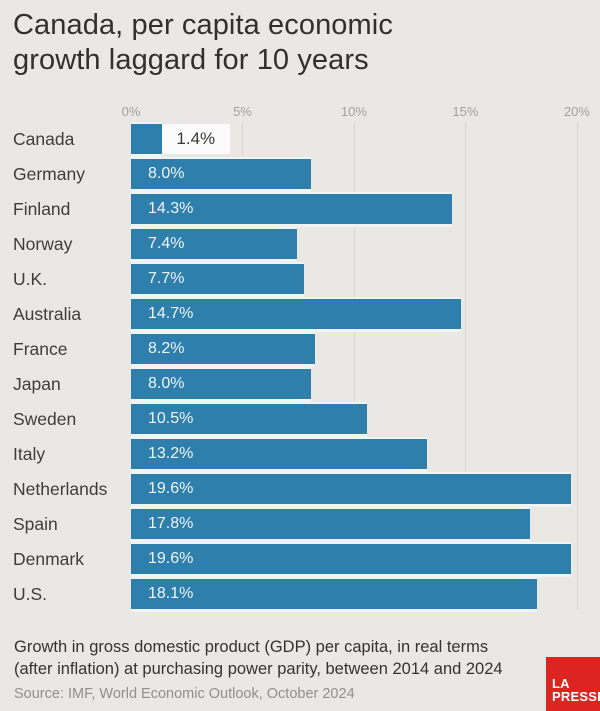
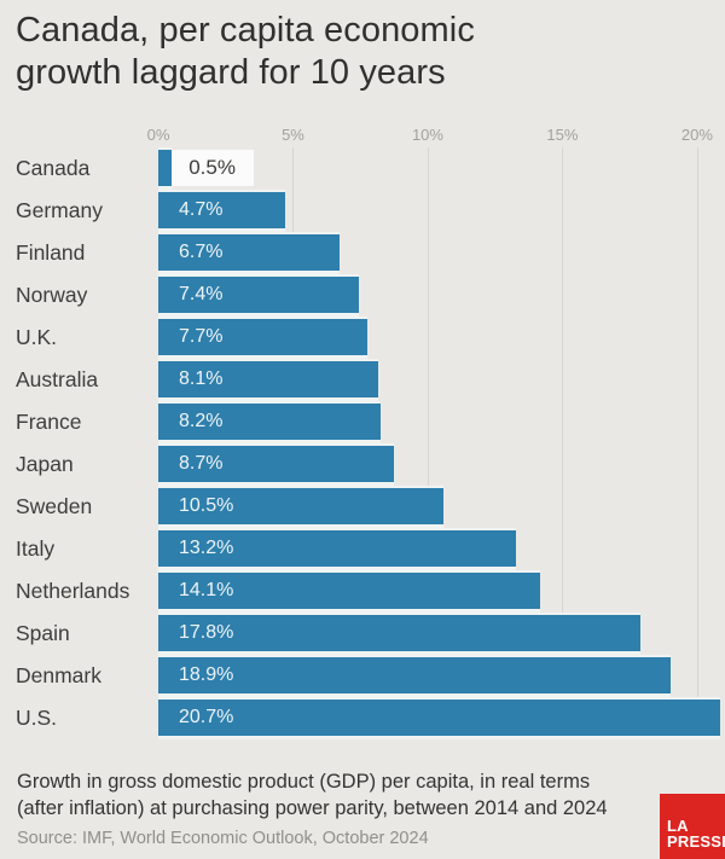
Canada: 1.4% -> 0.5%
Germany: 8.0% -> 4.7%
Finland: 14.3% -> 6.7%
Australia: 14.7% -> 8.1%
Japan: 8.0% -> 8.7%
Netherlands: 19.6% -> 14.1%
Denmark: 19.6% -> 18.9%
U.S.: 18.1% -> 20.7%
